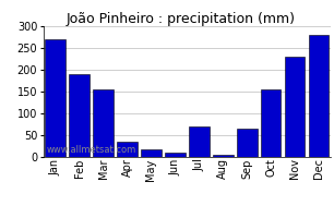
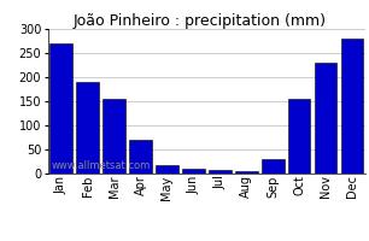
Apr: 35 -> 70
Jul: 70 -> 8
Sep: 65 -> 30
